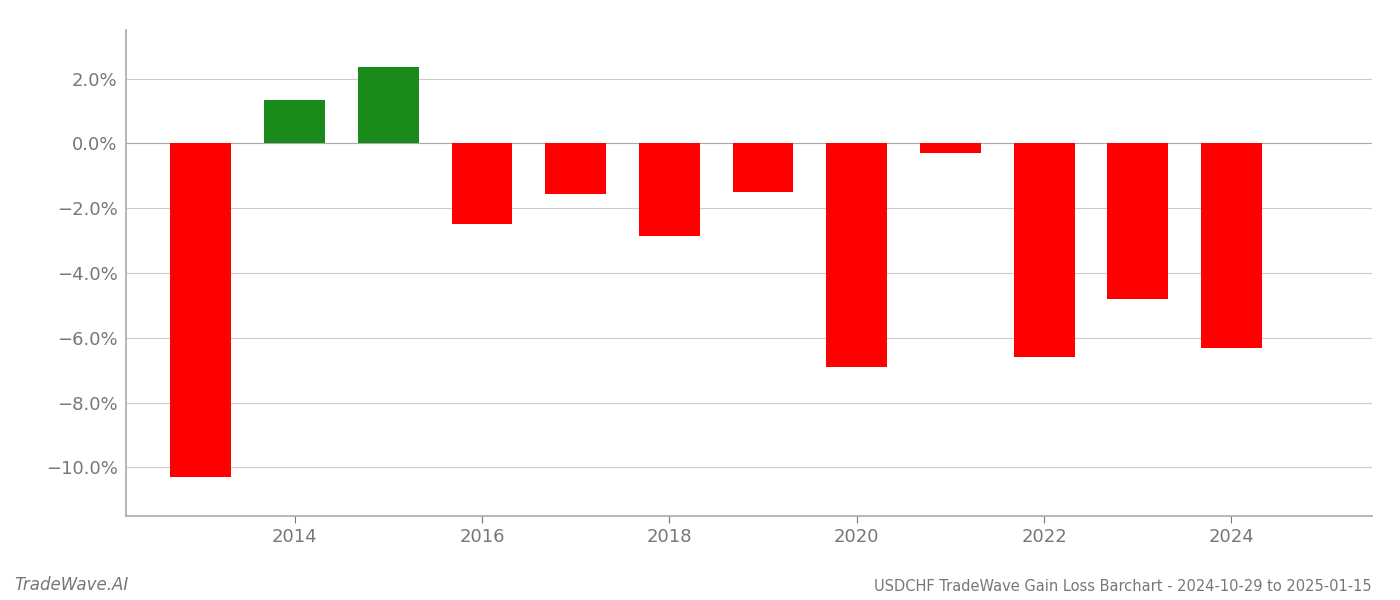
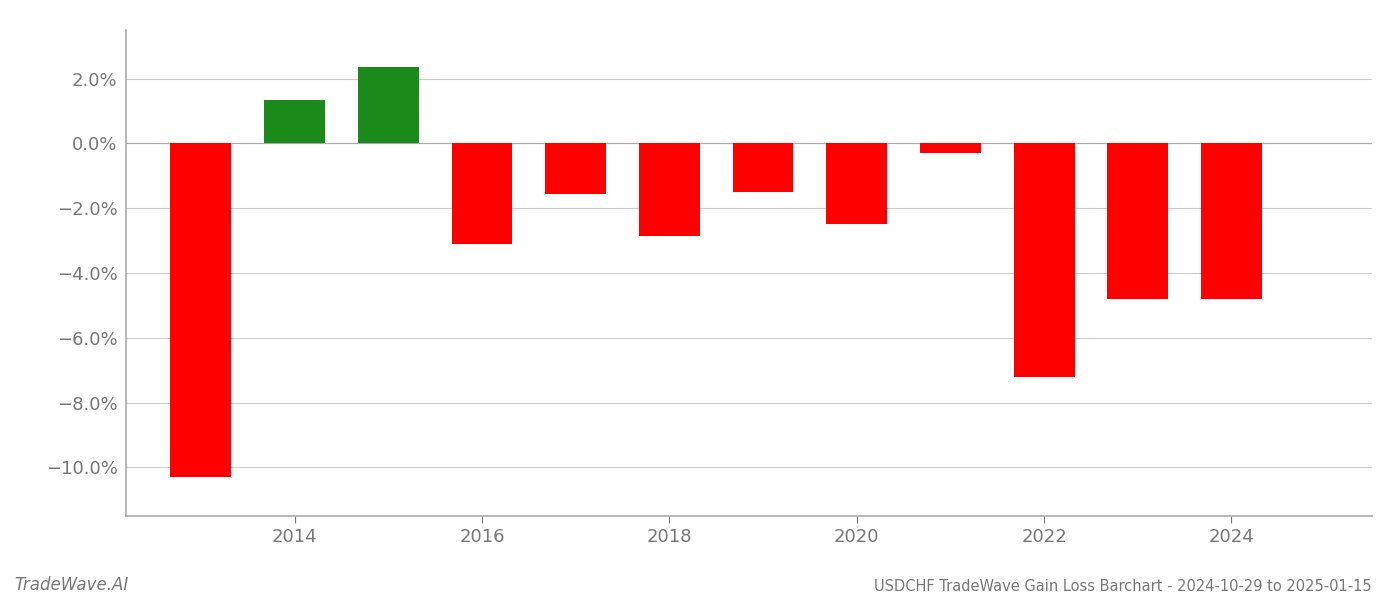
2016: -2.50% -> -3.10%
2020: -6.90% -> -2.50%
2022: -6.60% -> -7.20%
2024: -6.30% -> -4.80%
